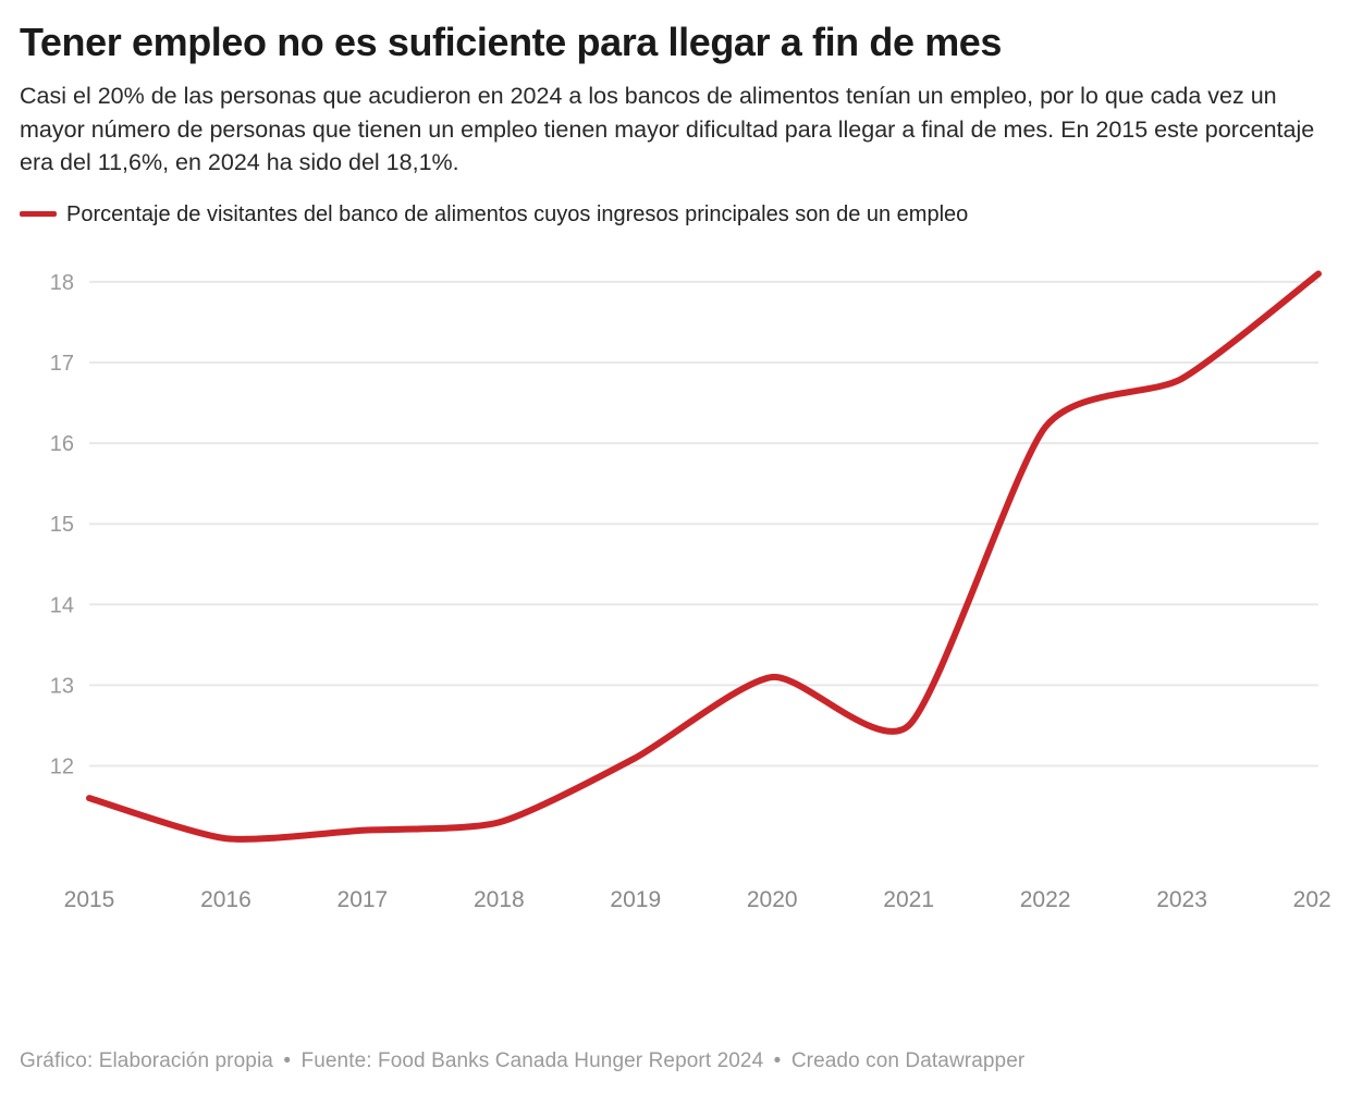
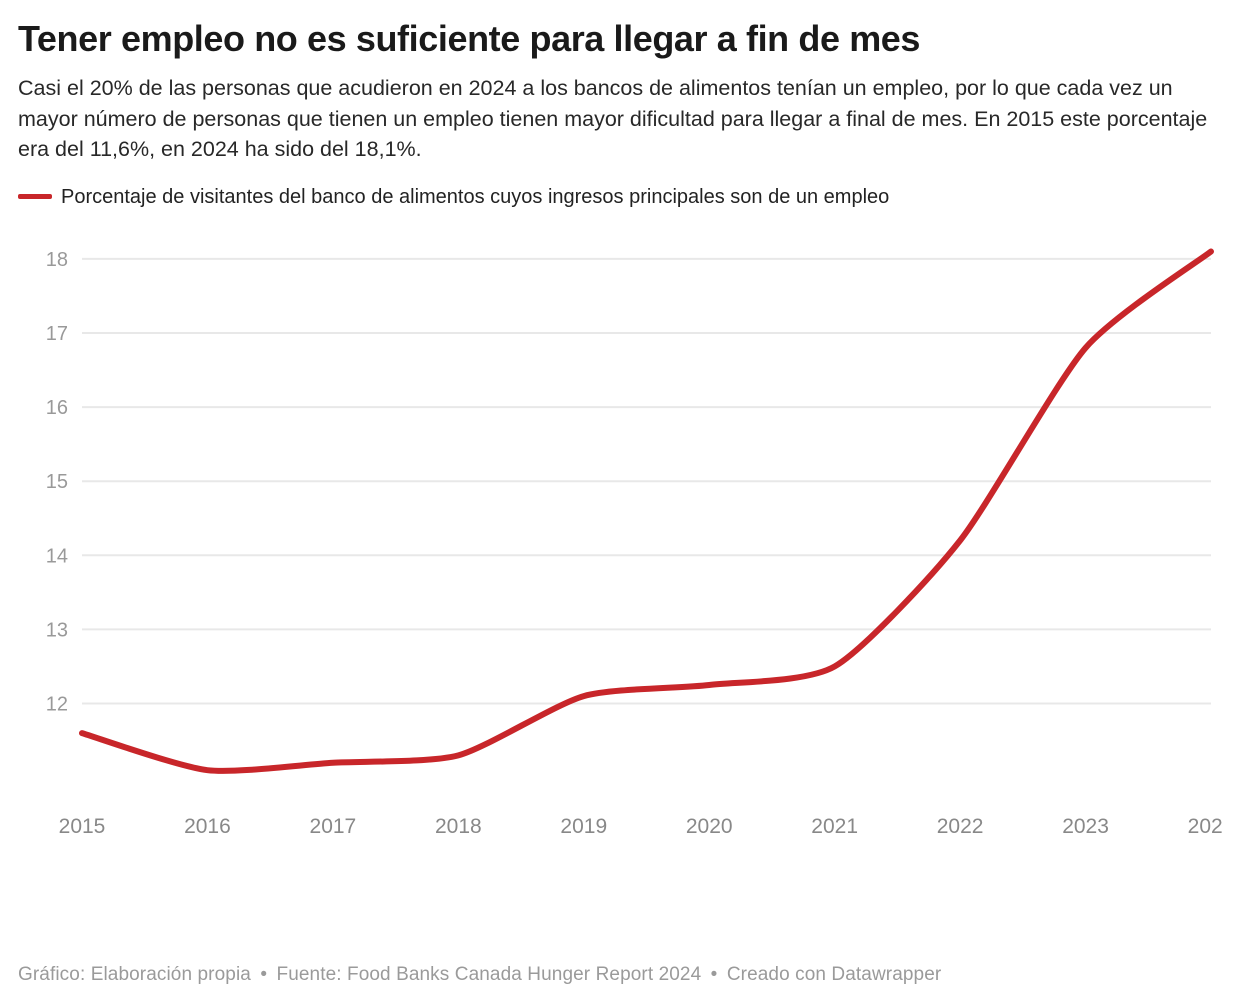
2020: 13.1 -> 12.2
2022: 16.2 -> 14.2
